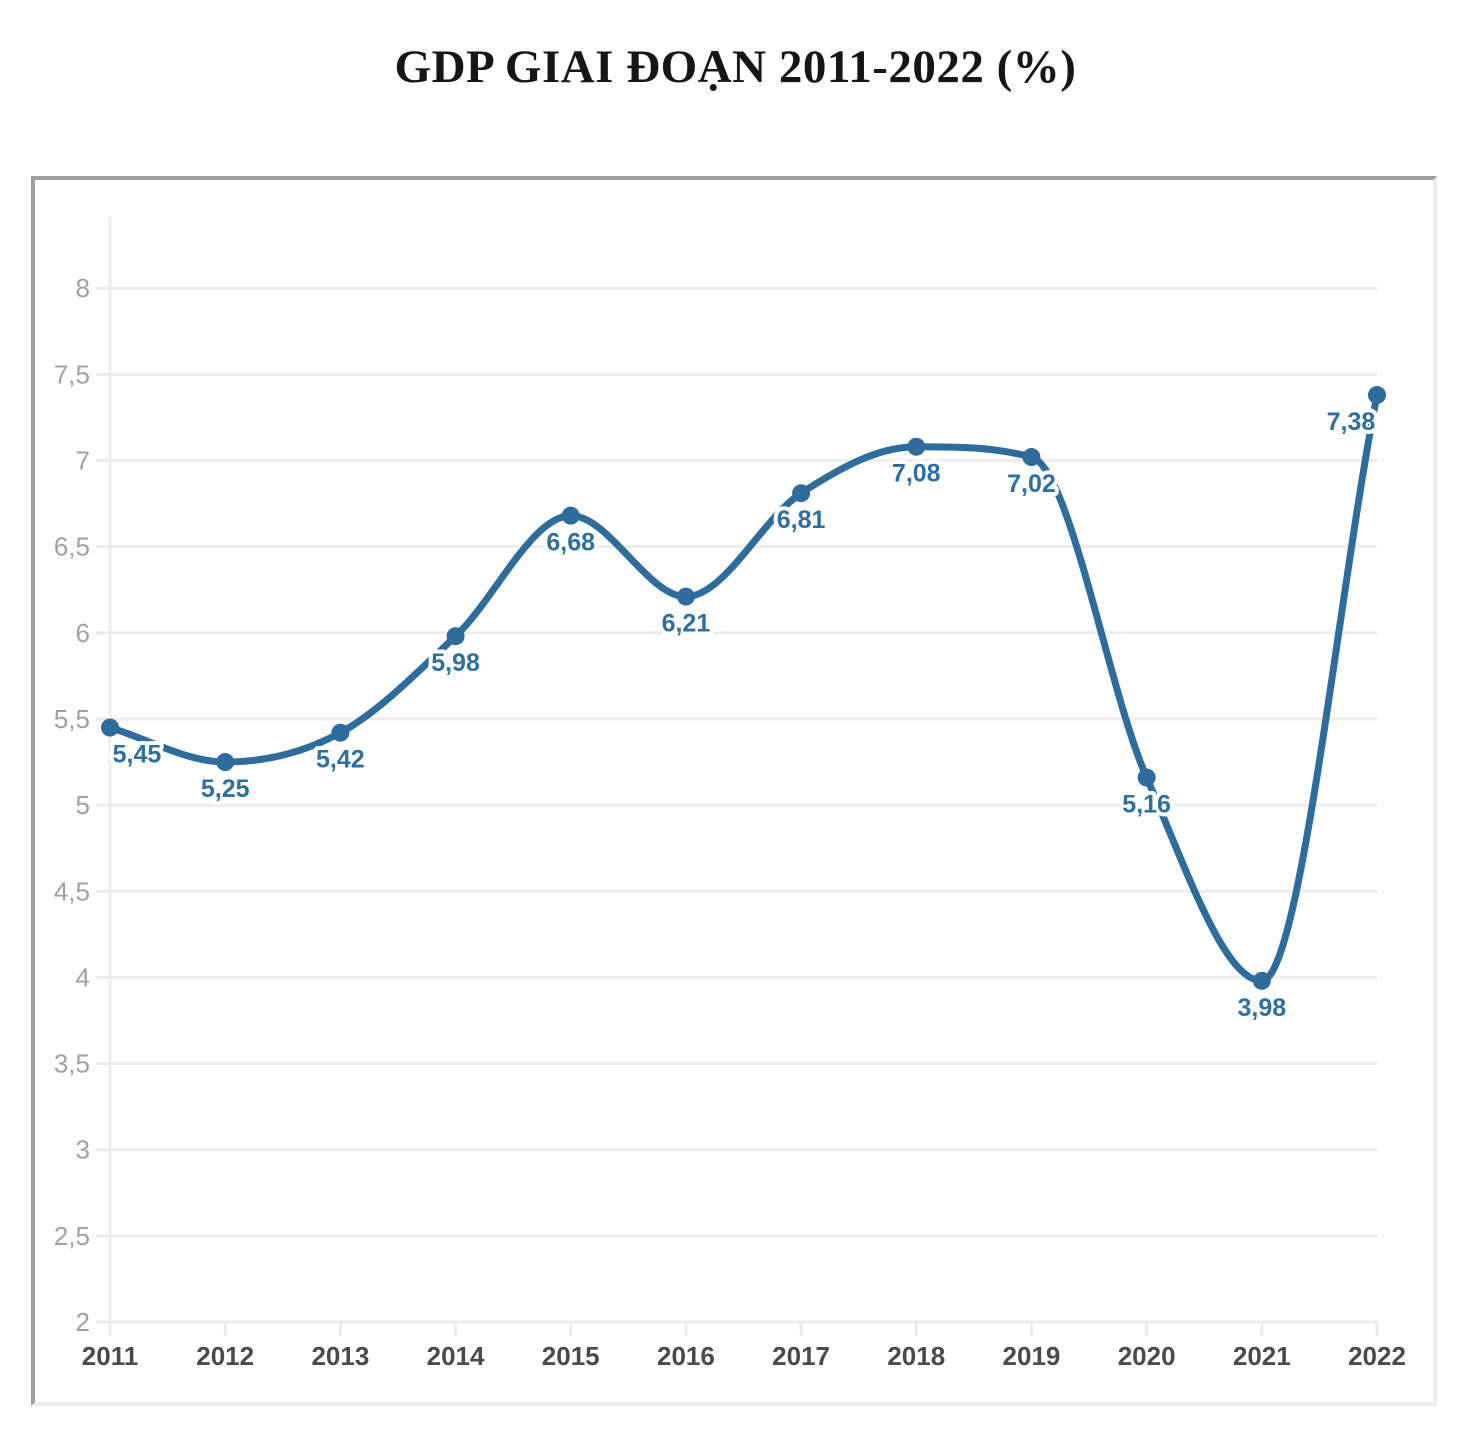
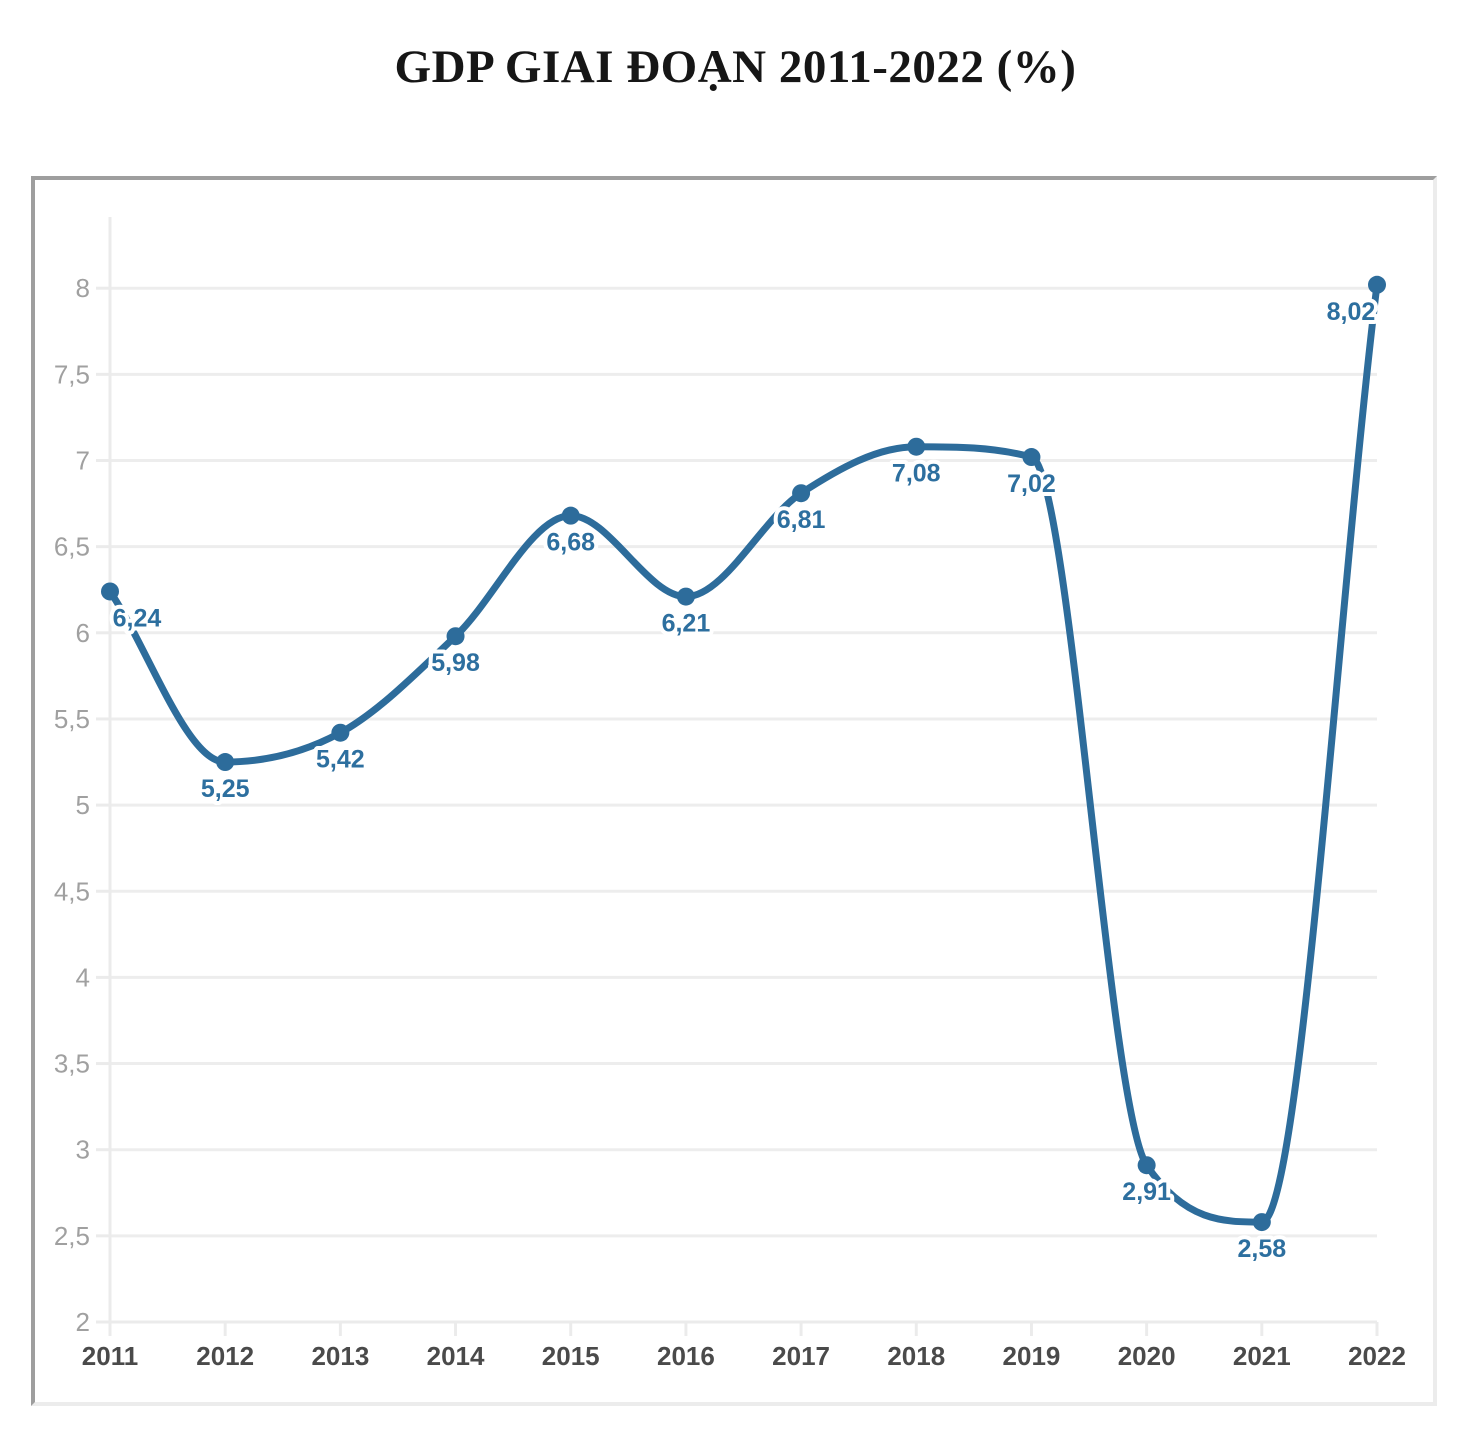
2011: 5,45 -> 6,24
2020: 5,16 -> 2,91
2021: 3,98 -> 2,58
2022: 7,38 -> 8,02
